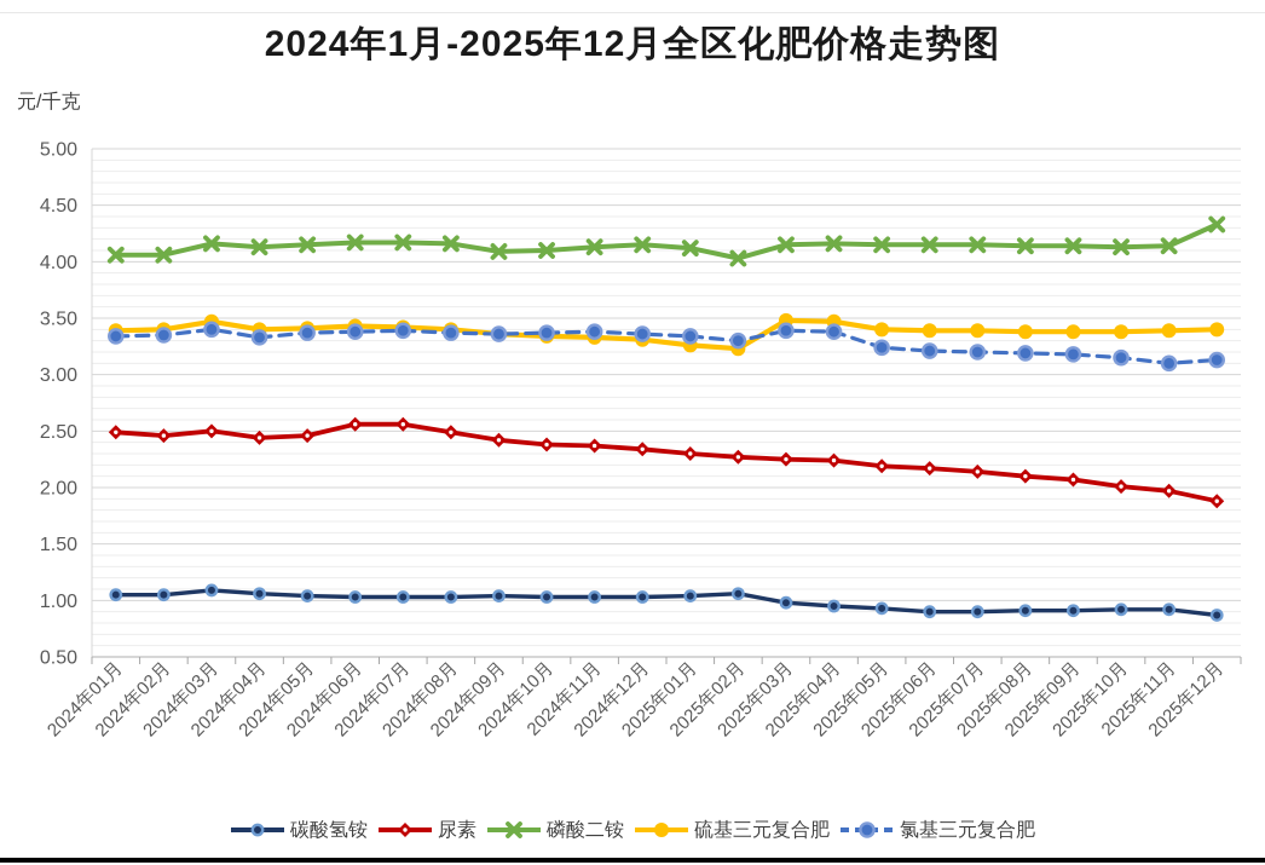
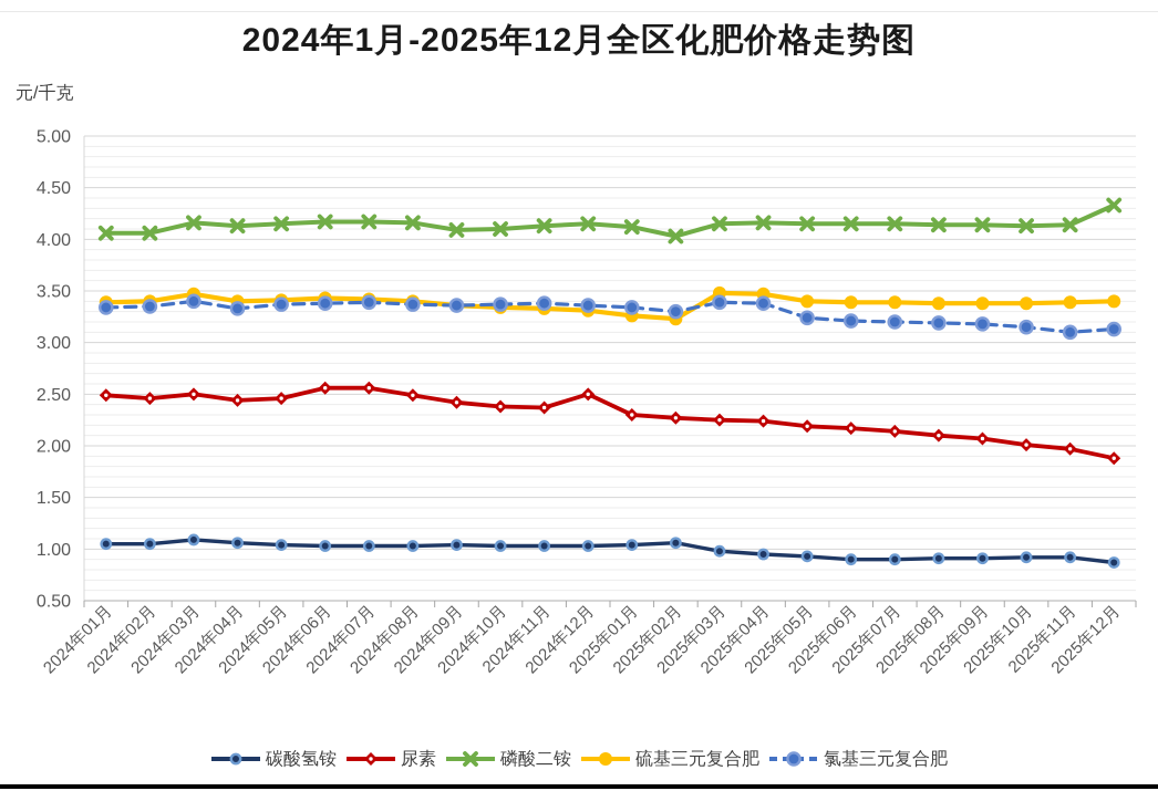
尿素/2024年12月: 2.3 -> 2.5
